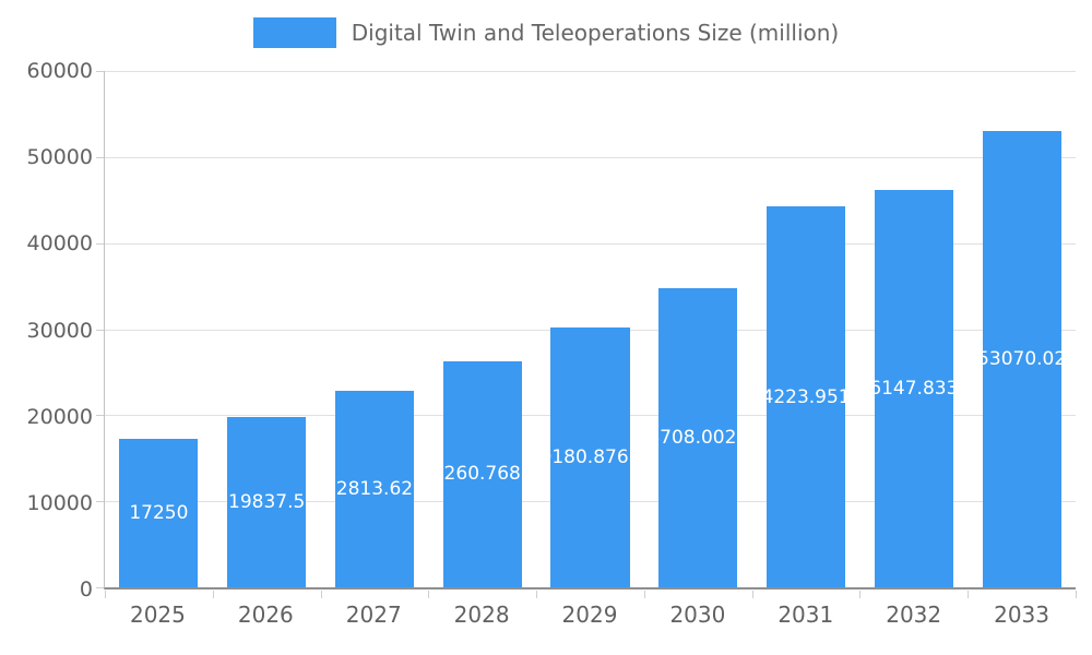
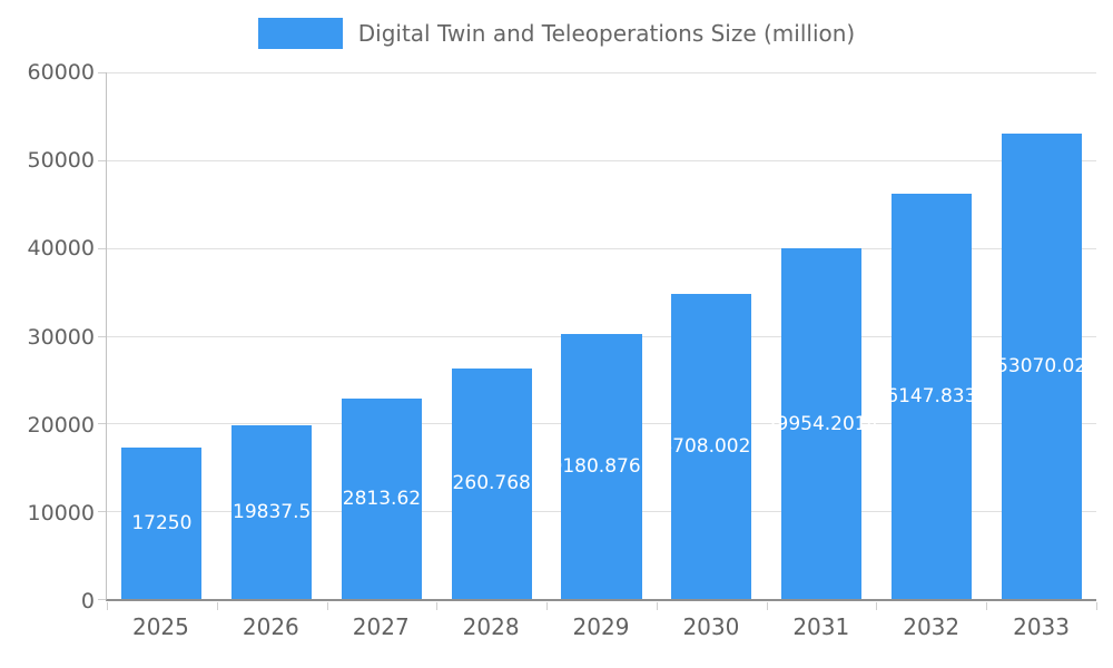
2031: 44223.9516 -> 39954.2014
